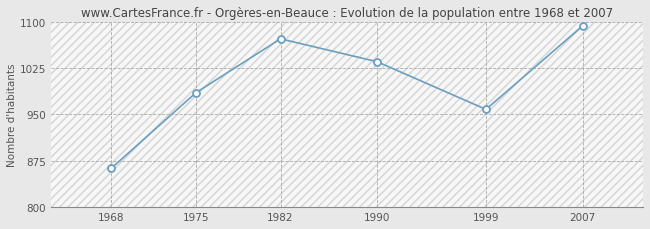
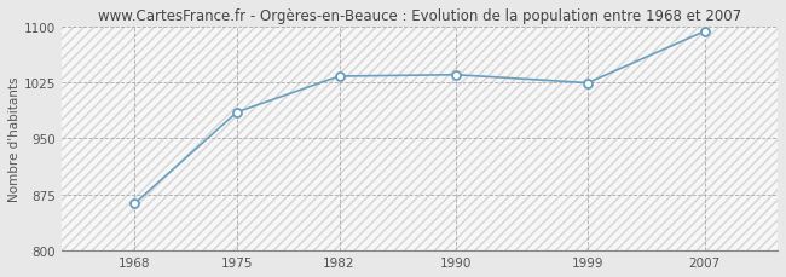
1982: 1072 -> 1033
1999: 958 -> 1024
